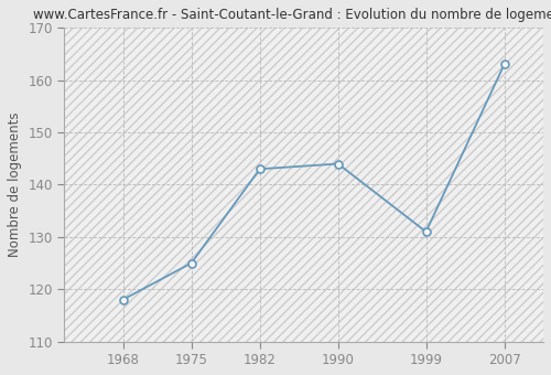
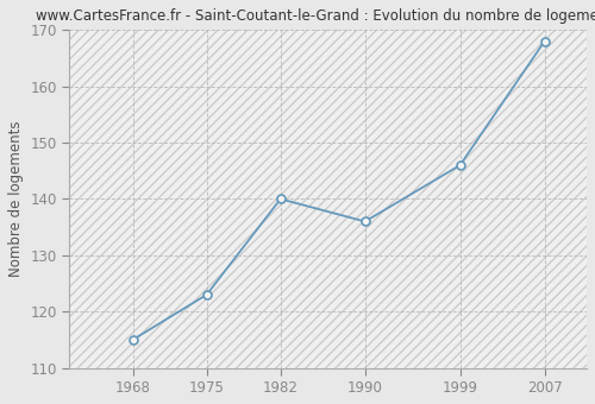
1968: 118 -> 115
1975: 125 -> 123
1982: 143 -> 140
1990: 144 -> 136
1999: 131 -> 146
2007: 163 -> 168
